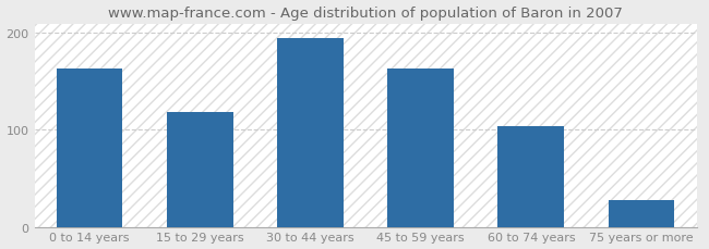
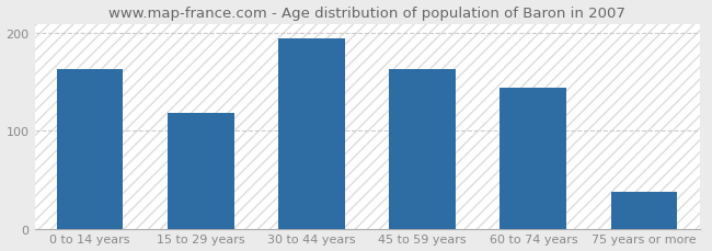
60 to 74 years: 104 -> 144
75 years or more: 28 -> 38
